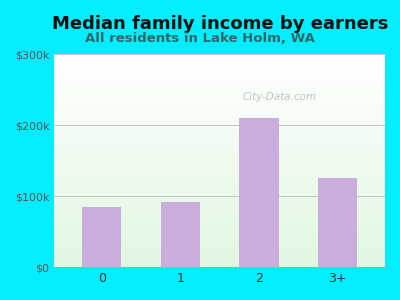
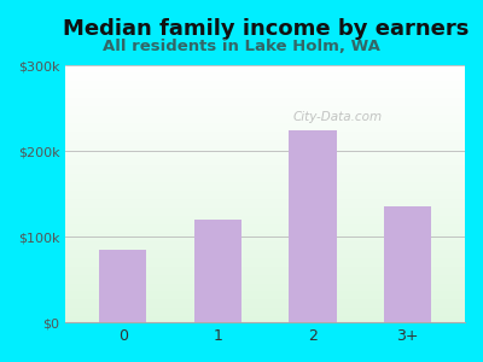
1: $92k -> $120k
2: $210k -> $224k
3+: $125k -> $136k
